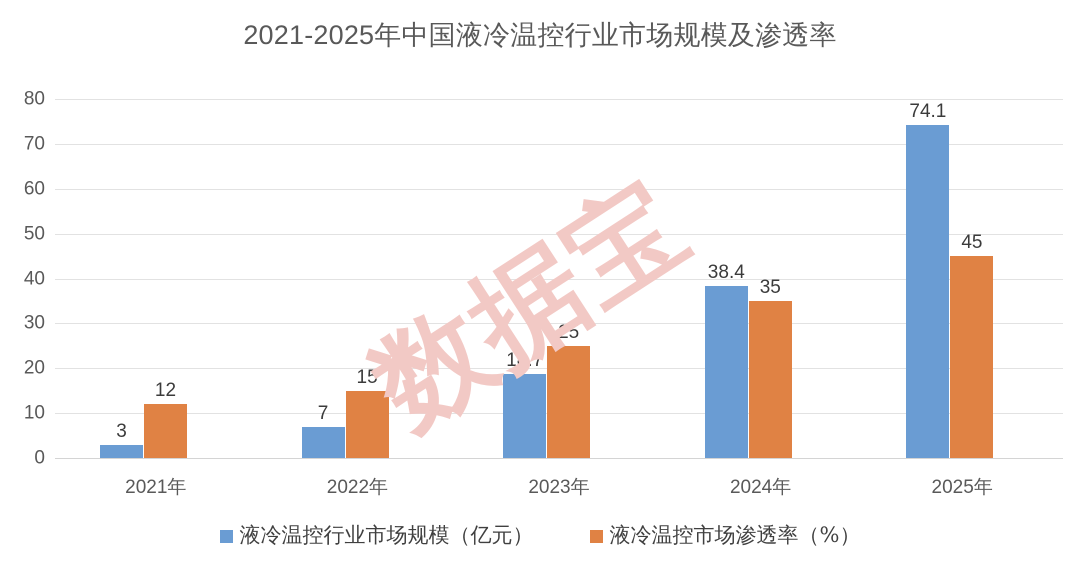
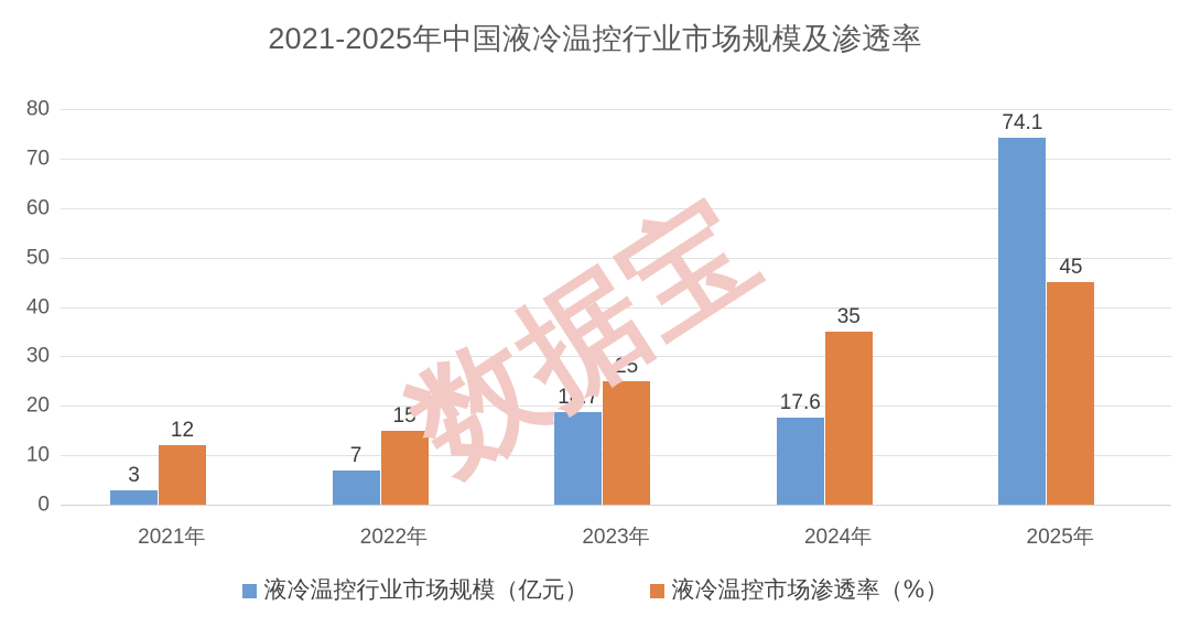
液冷温控行业市场规模（亿元）/2024年: 38.4 -> 17.6
